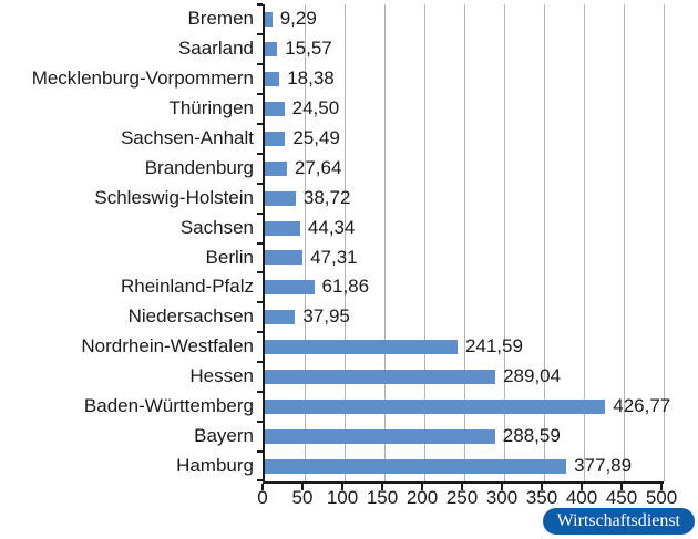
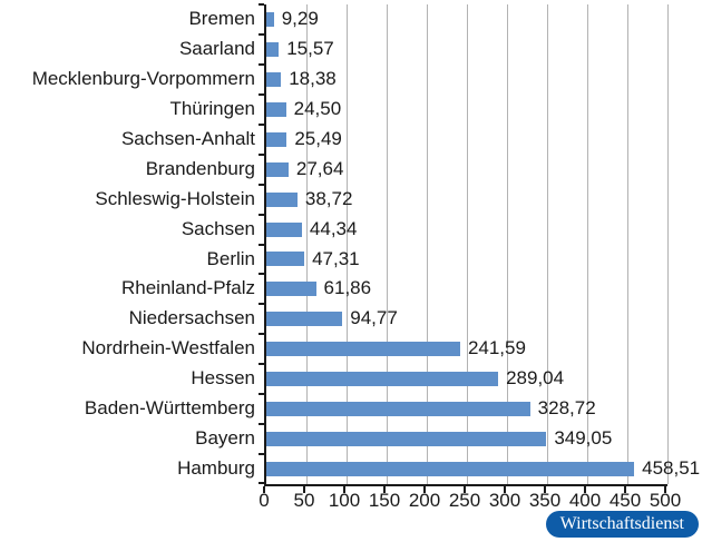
Niedersachsen: 37,95 -> 94,77
Baden-Württemberg: 426,77 -> 328,72
Bayern: 288,59 -> 349,05
Hamburg: 377,89 -> 458,51
